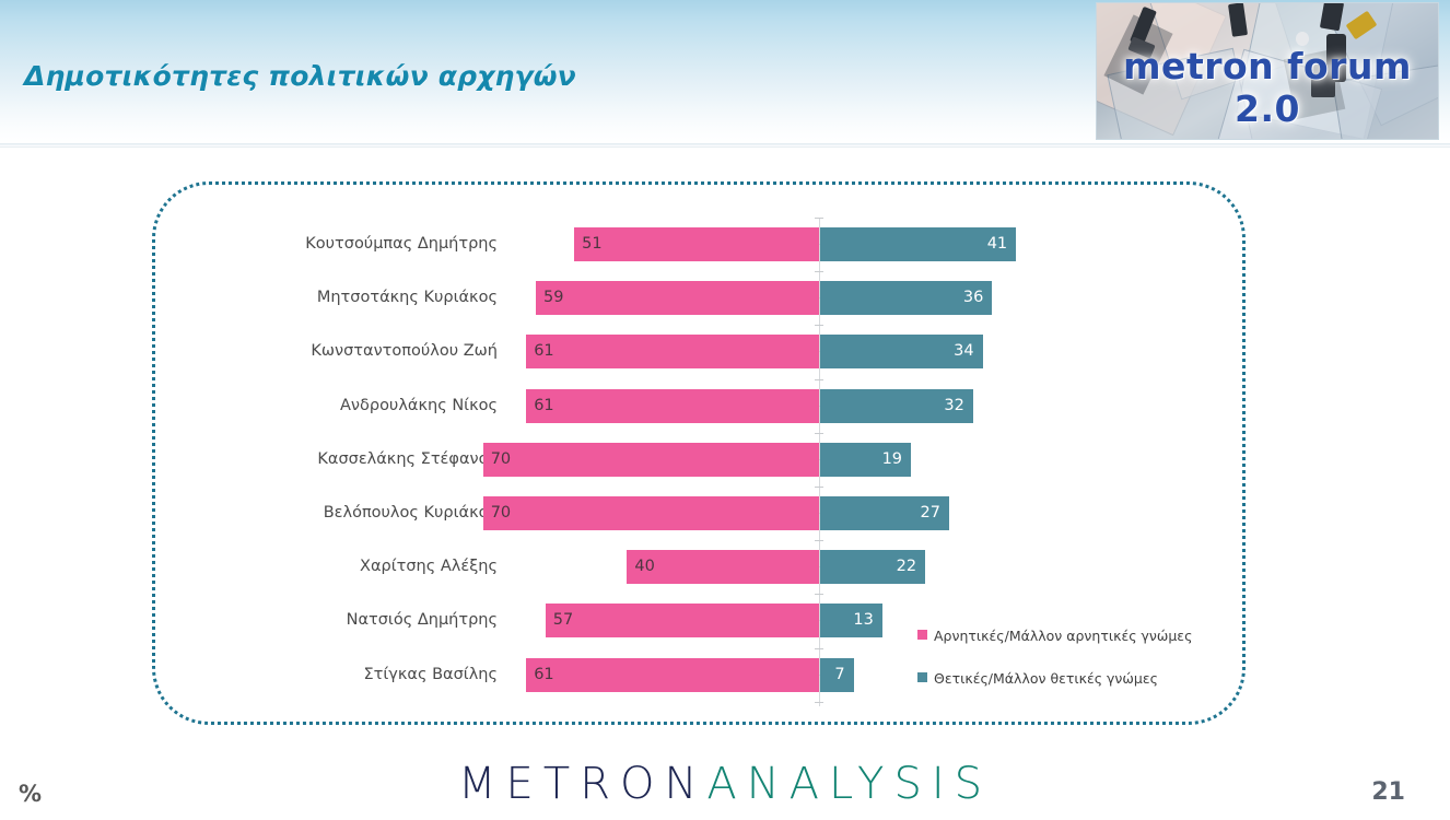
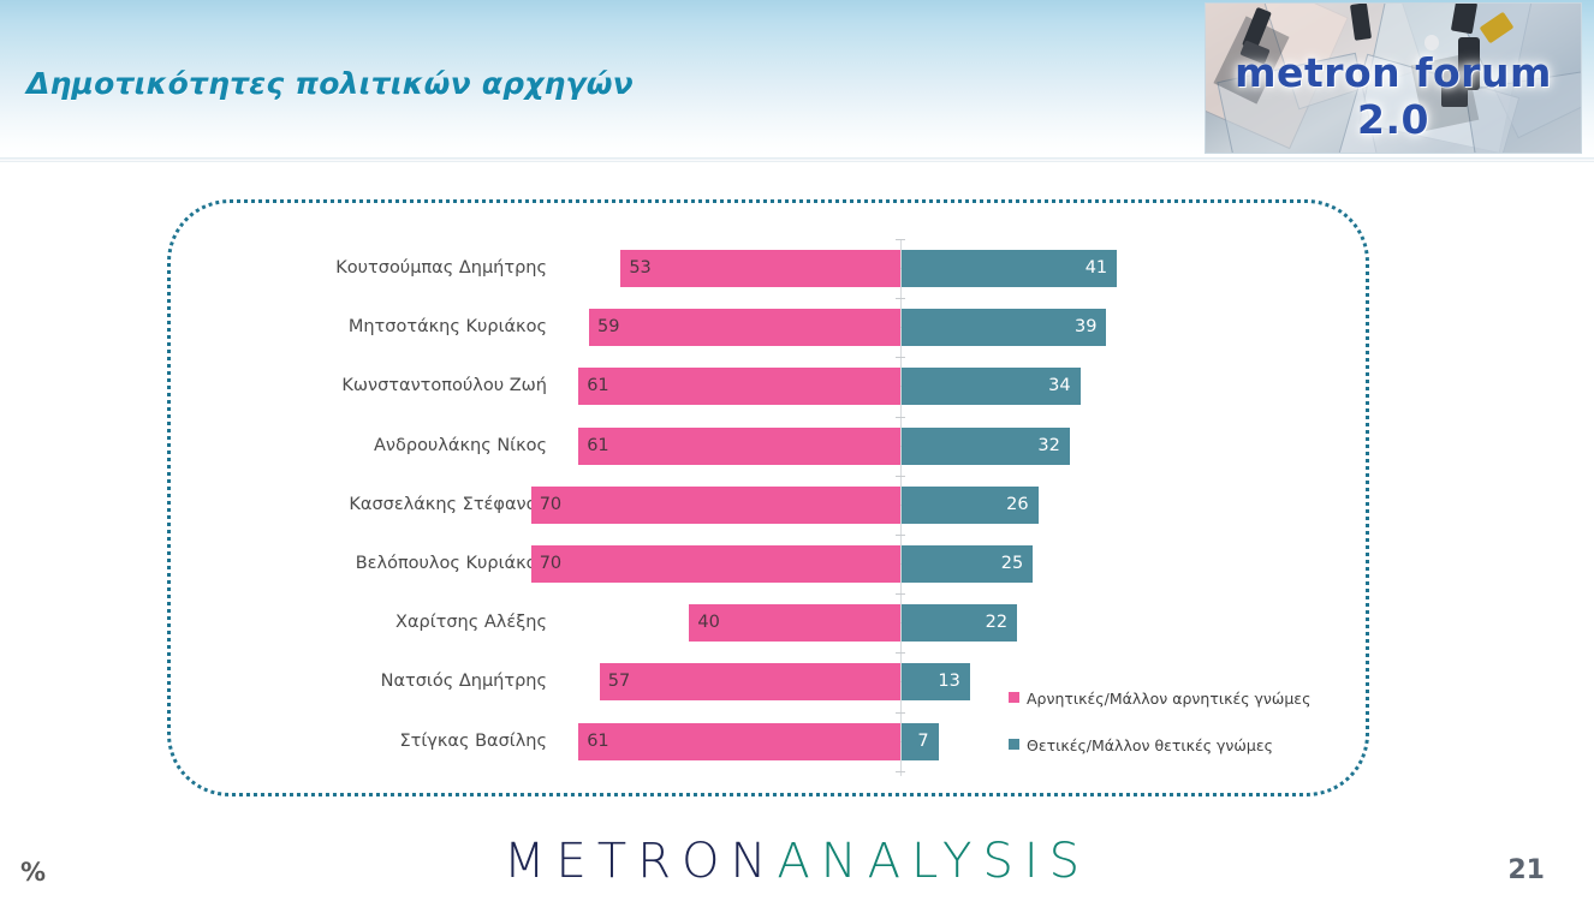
Αρνητικές/Μάλλον αρνητικές γνώμες/Κουτσούμπας Δημήτρης: 51 -> 53
Θετικές/Μάλλον θετικές γνώμες/Μητσοτάκης Κυριάκος: 36 -> 39
Θετικές/Μάλλον θετικές γνώμες/Κασσελάκης Στέφανος: 19 -> 26
Θετικές/Μάλλον θετικές γνώμες/Βελόπουλος Κυριάκος: 27 -> 25
